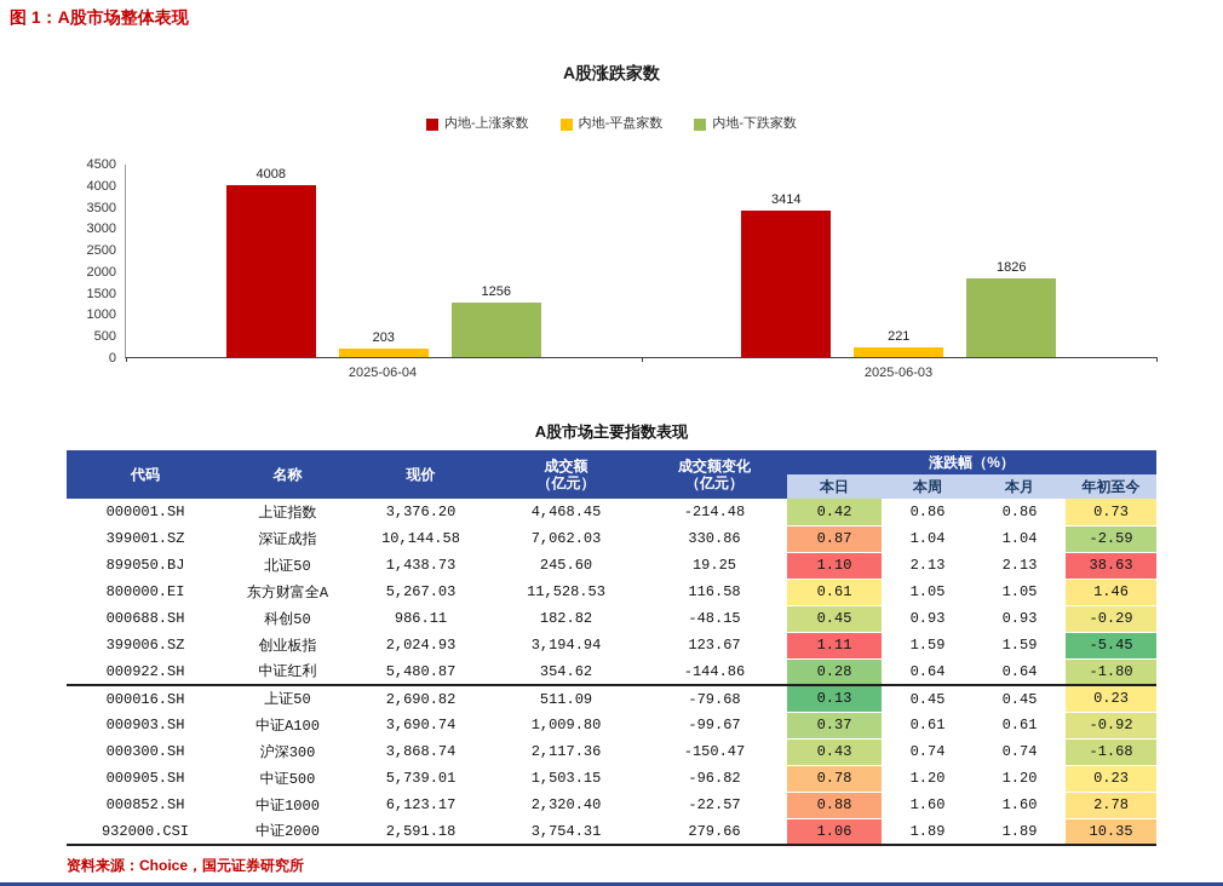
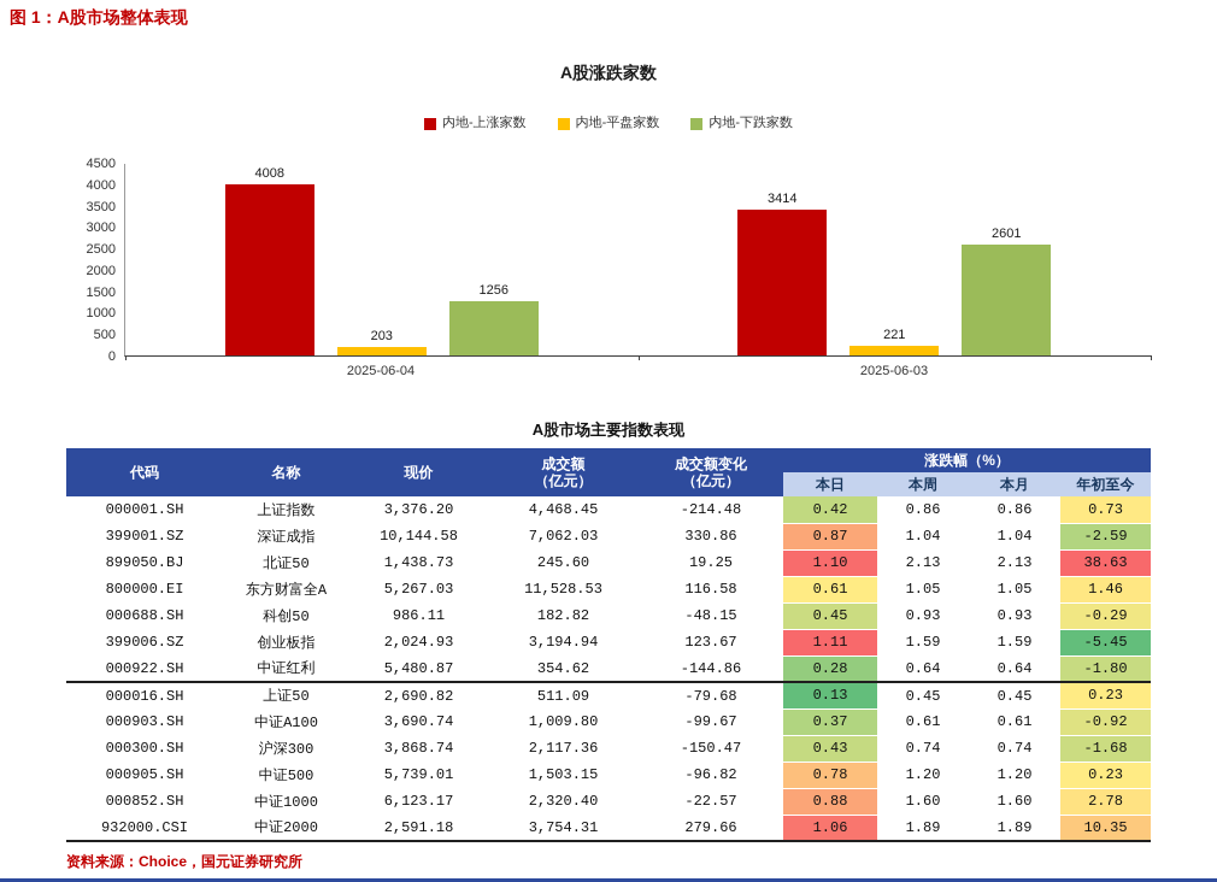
内地-下跌家数/2025-06-03: 1826 -> 2601
